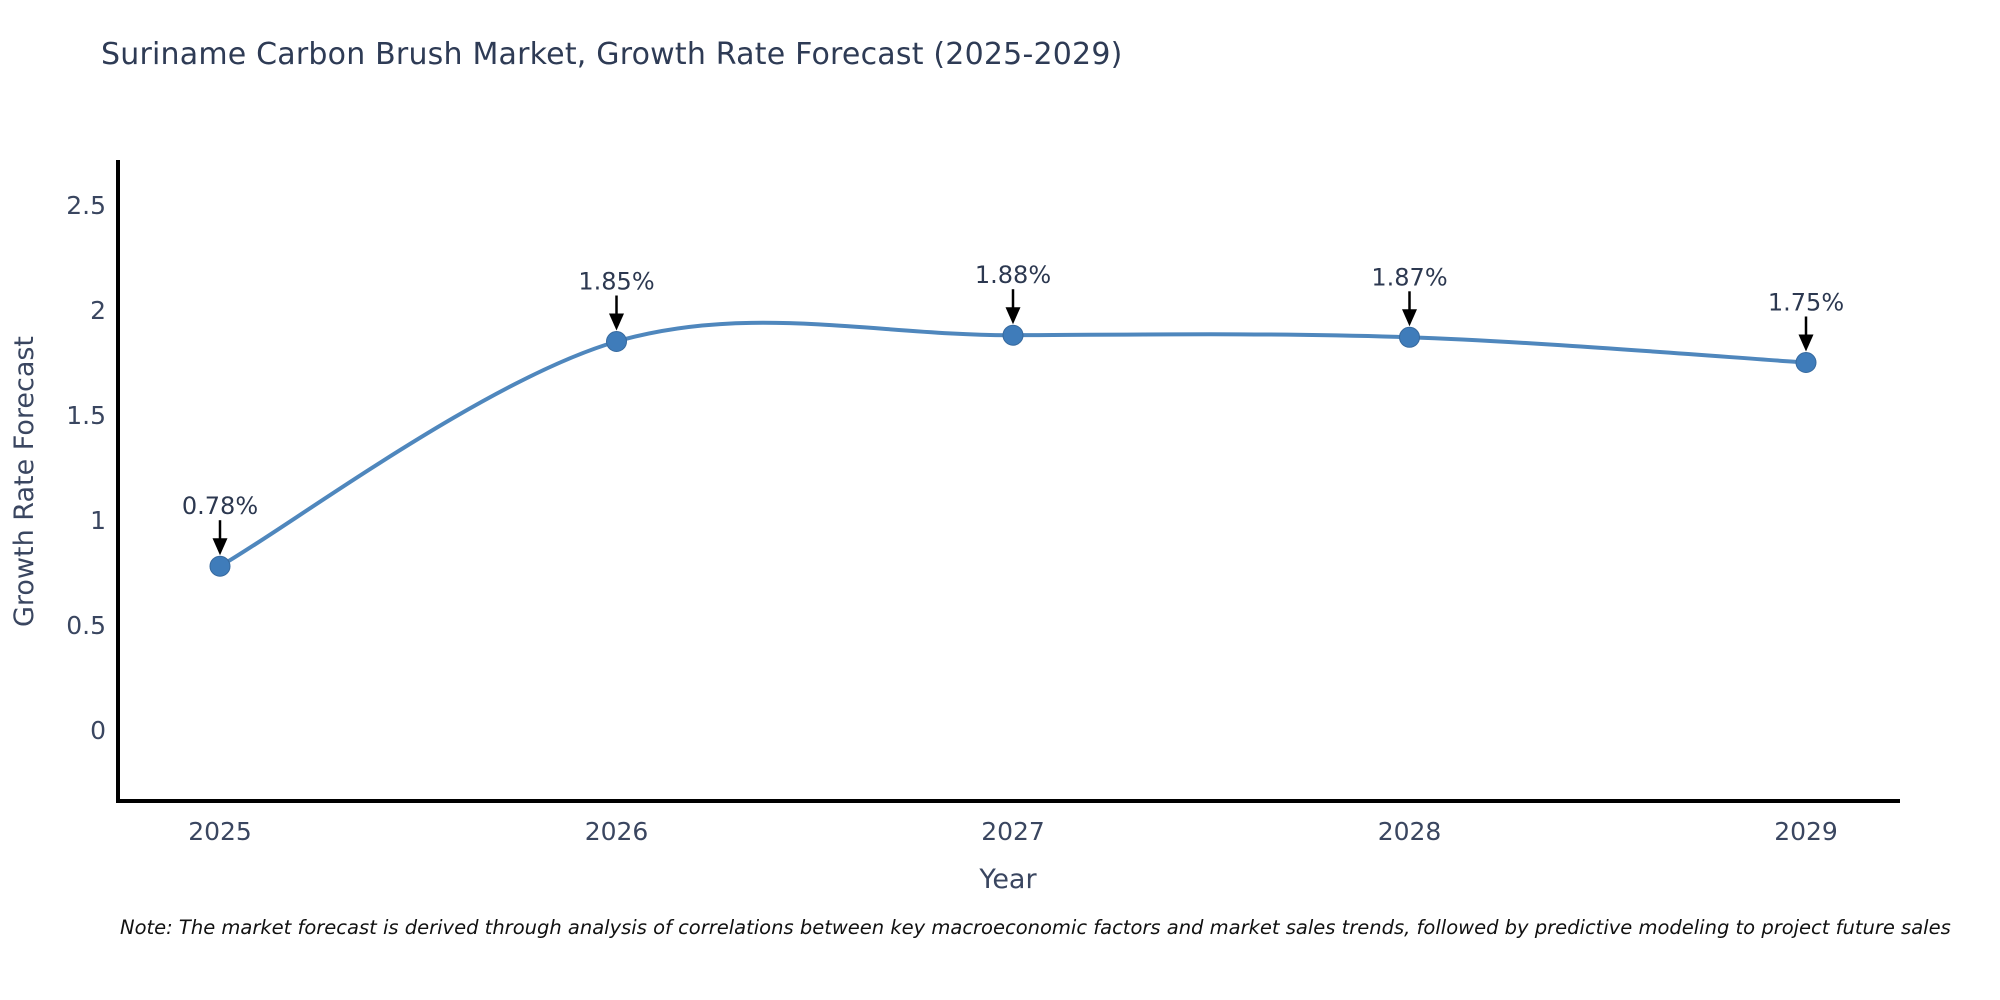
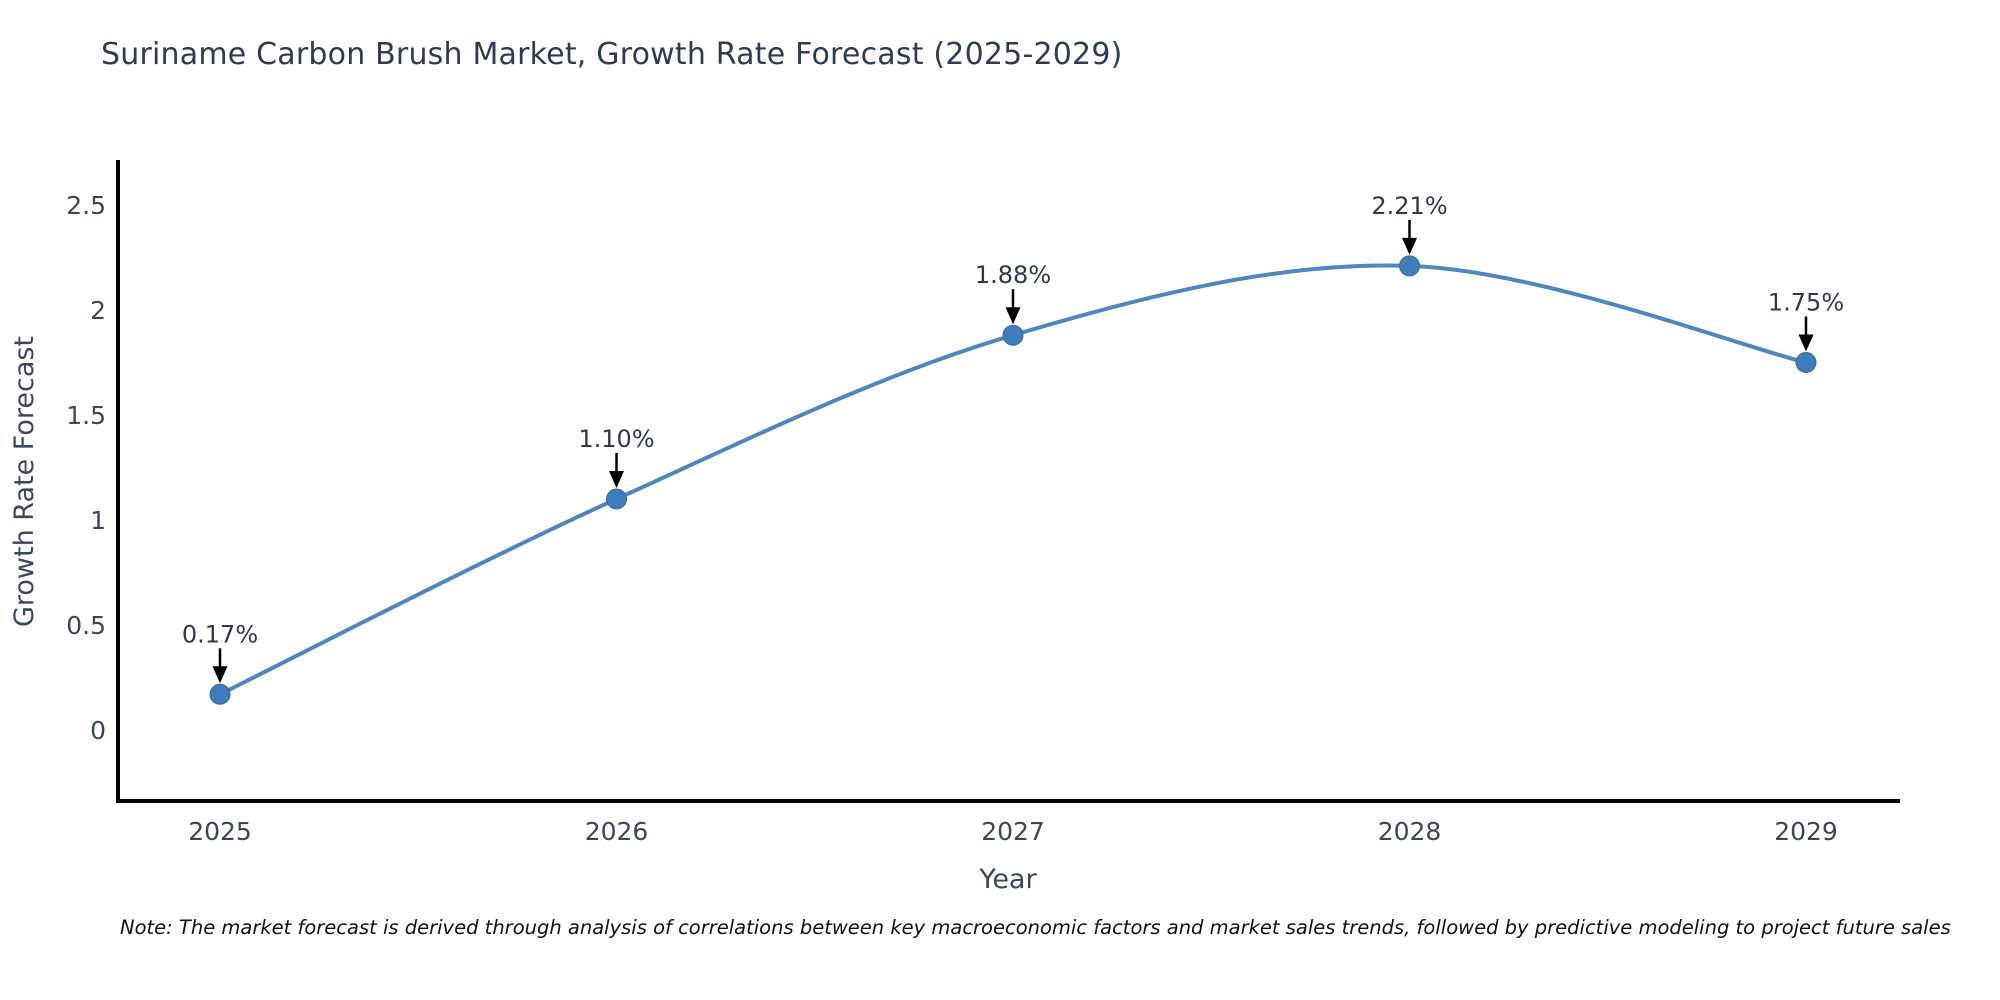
2025: 0.78% -> 0.17%
2026: 1.85% -> 1.10%
2028: 1.87% -> 2.21%
